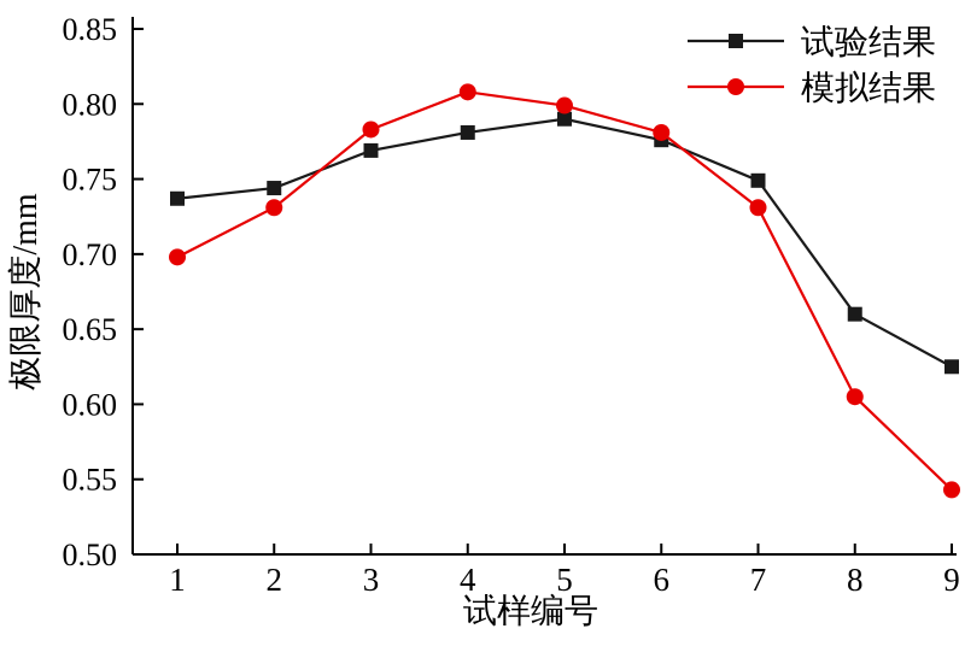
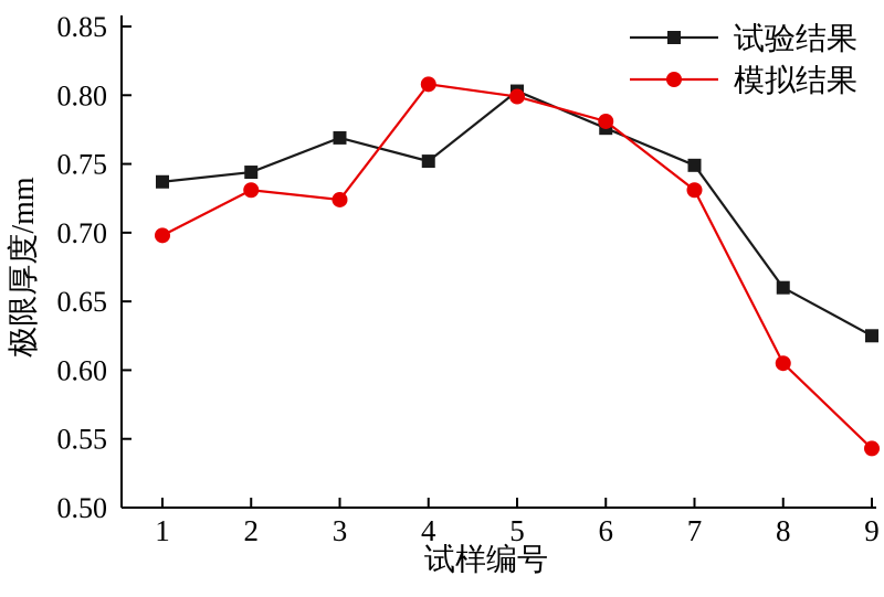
模拟结果/3: 0.783 -> 0.724
试验结果/4: 0.781 -> 0.752
试验结果/5: 0.790 -> 0.803
